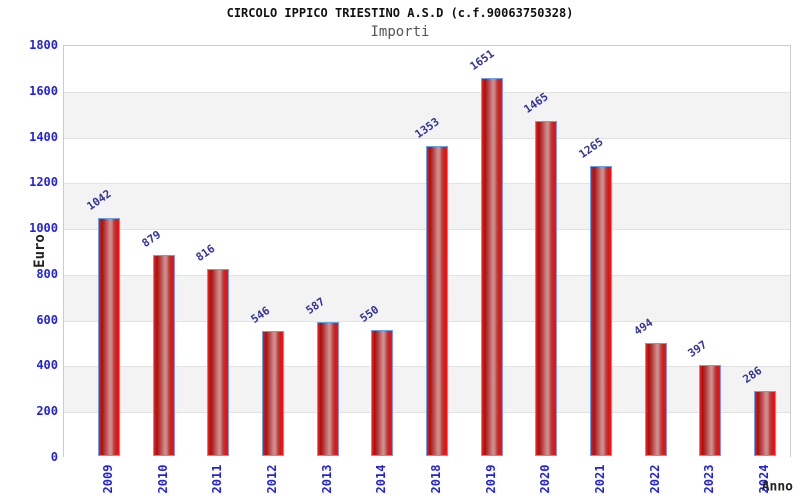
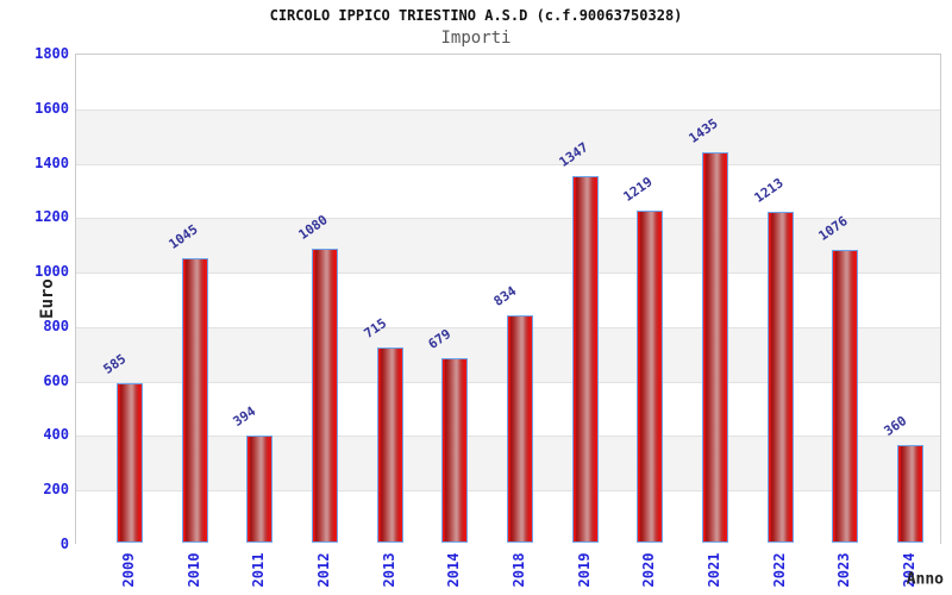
2009: 1042 -> 585
2010: 879 -> 1045
2011: 816 -> 394
2012: 546 -> 1080
2013: 587 -> 715
2014: 550 -> 679
2018: 1353 -> 834
2019: 1651 -> 1347
2020: 1465 -> 1219
2021: 1265 -> 1435
2022: 494 -> 1213
2023: 397 -> 1076
2024: 286 -> 360
